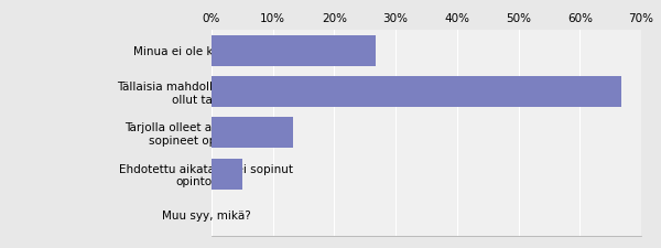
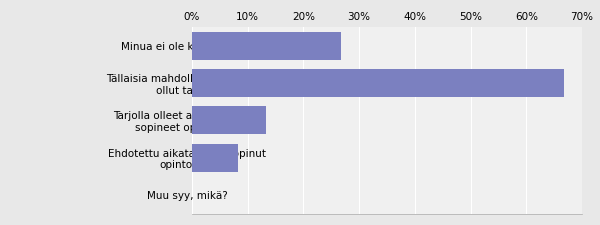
Ehdotettu aikataulu ei sopinut opintoihini: 5.0% -> 8.2%
